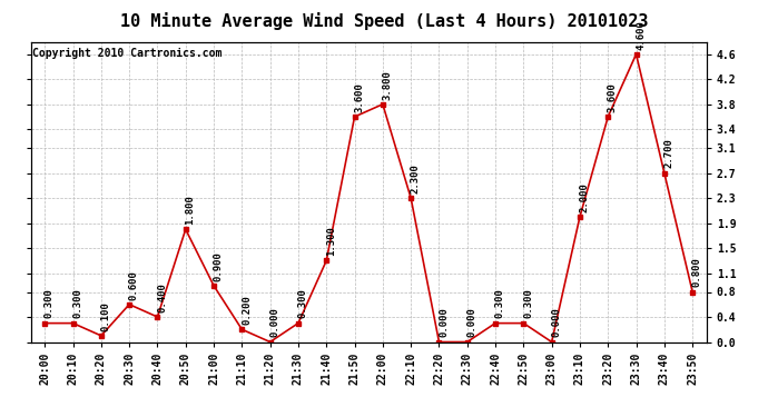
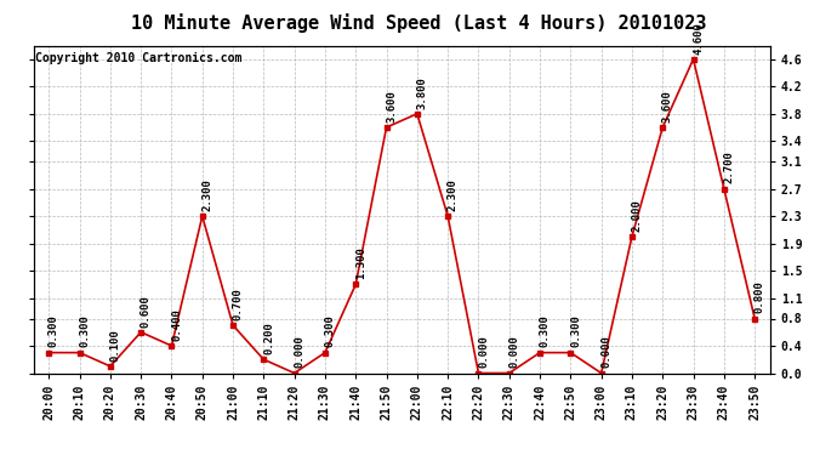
20:50: 1.800 -> 2.300
21:00: 0.900 -> 0.700
